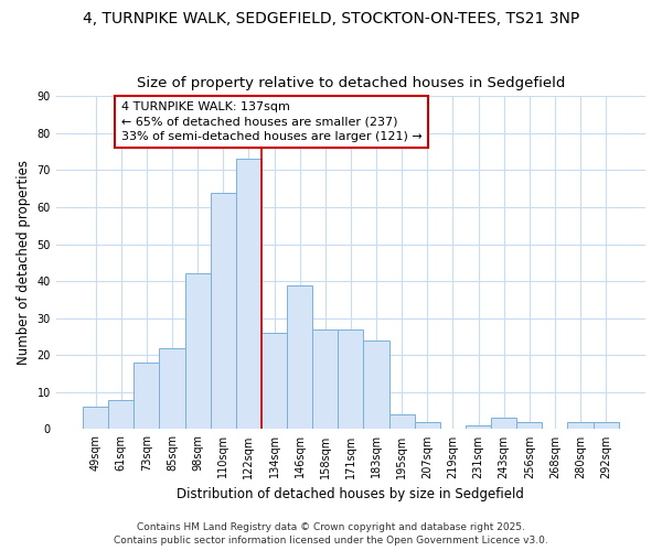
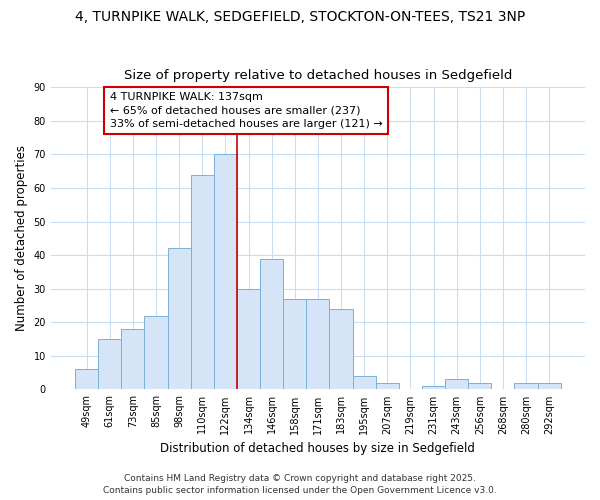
61sqm: 8 -> 15
122sqm: 73 -> 70
134sqm: 26 -> 30
